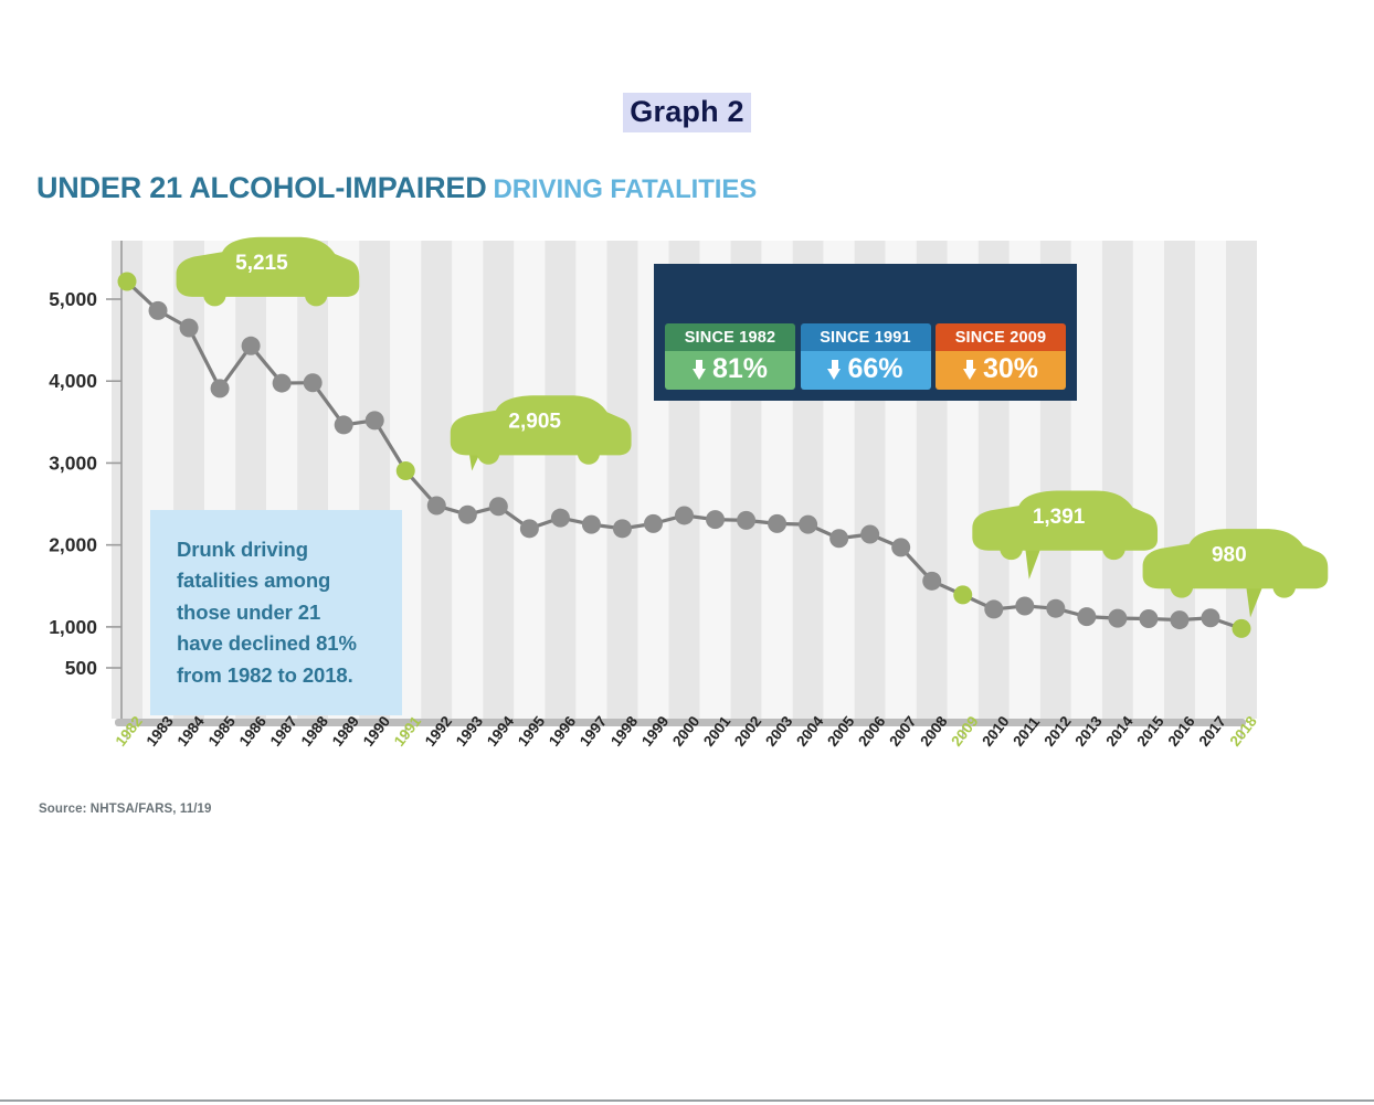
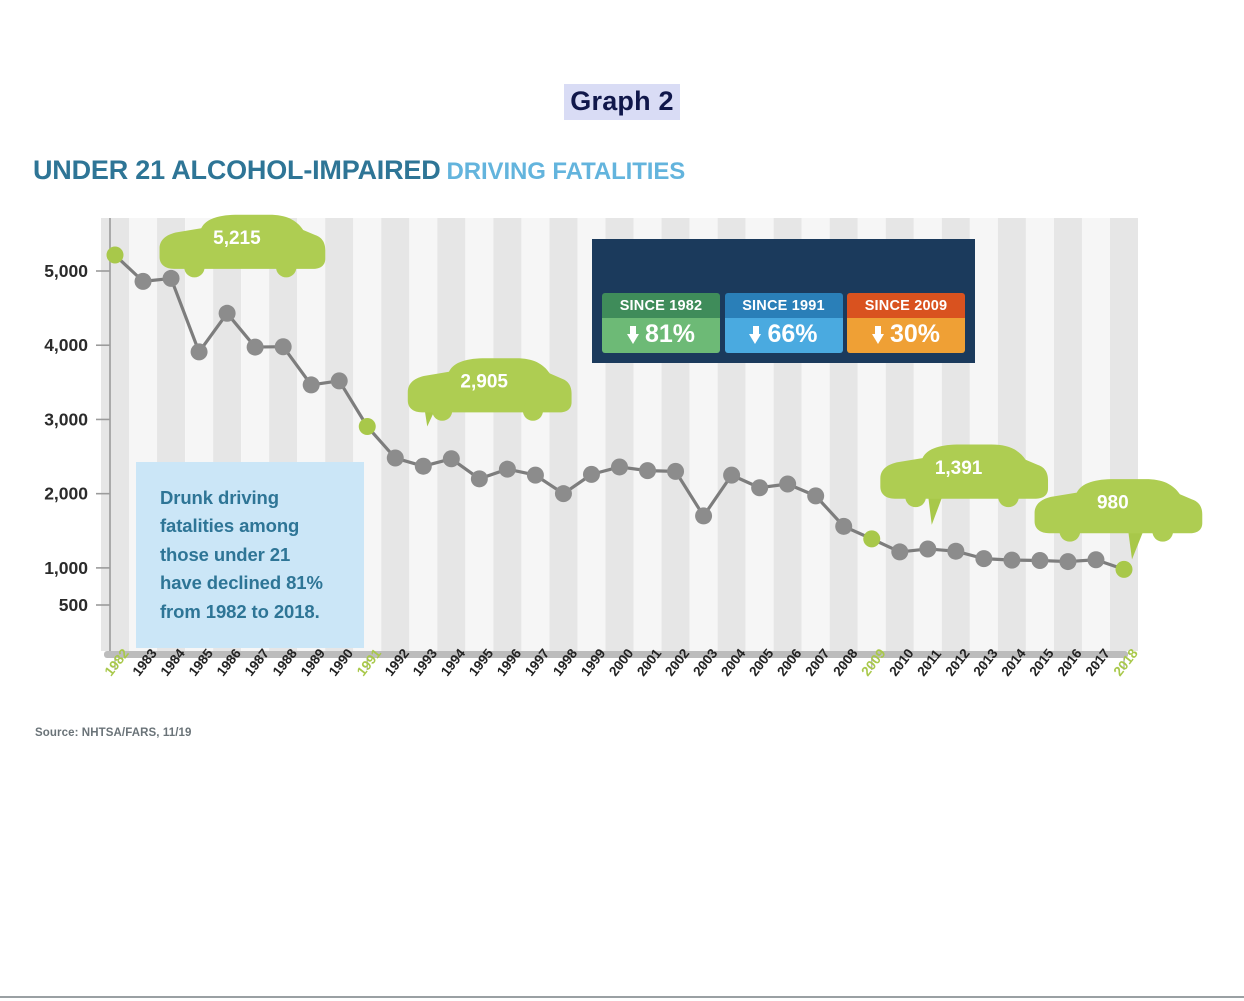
1984: 4600 -> 4900
1998: 2200 -> 2000
2003: 2300 -> 1700
